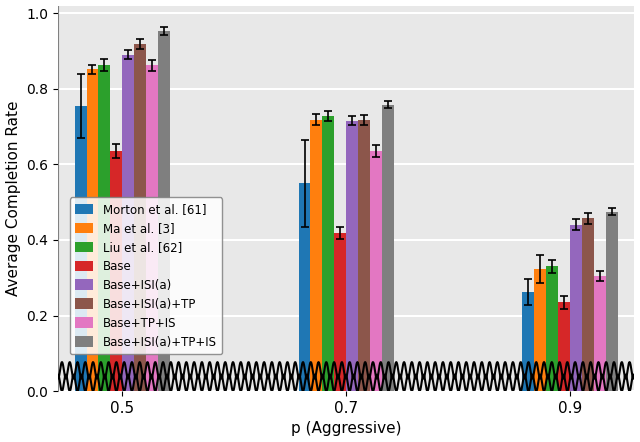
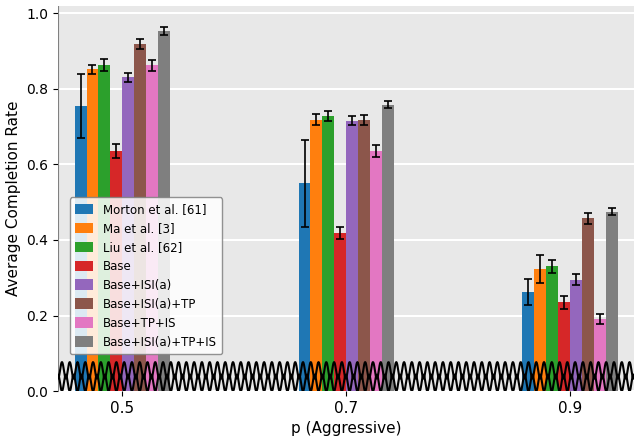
Base+ISI(a)/0.5: 0.890 -> 0.830
Base+ISI(a)/0.9: 0.440 -> 0.295
Base+TP+IS/0.9: 0.305 -> 0.190
